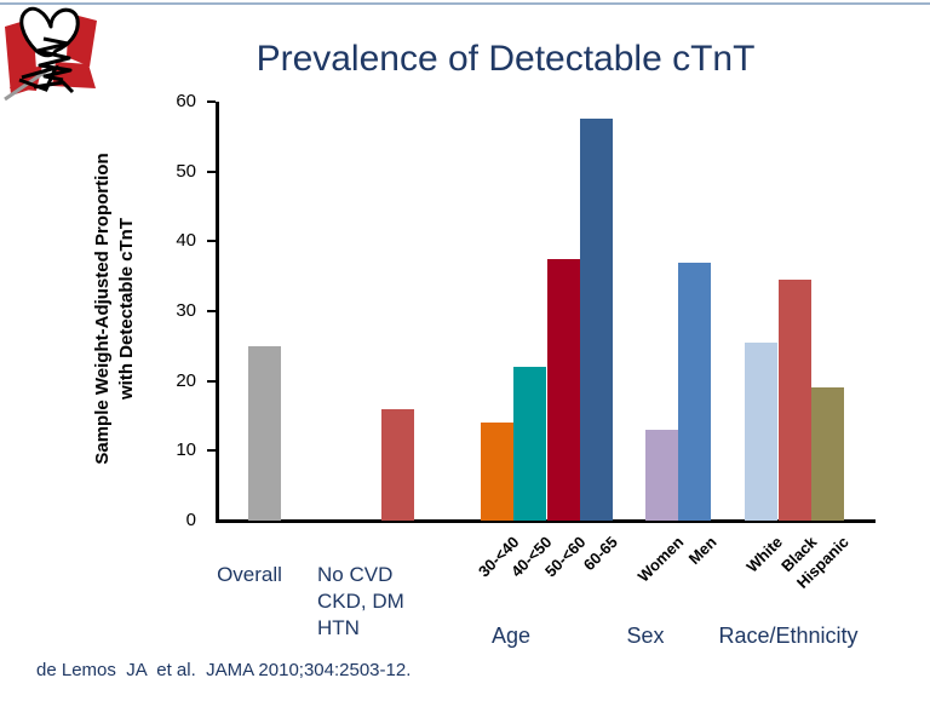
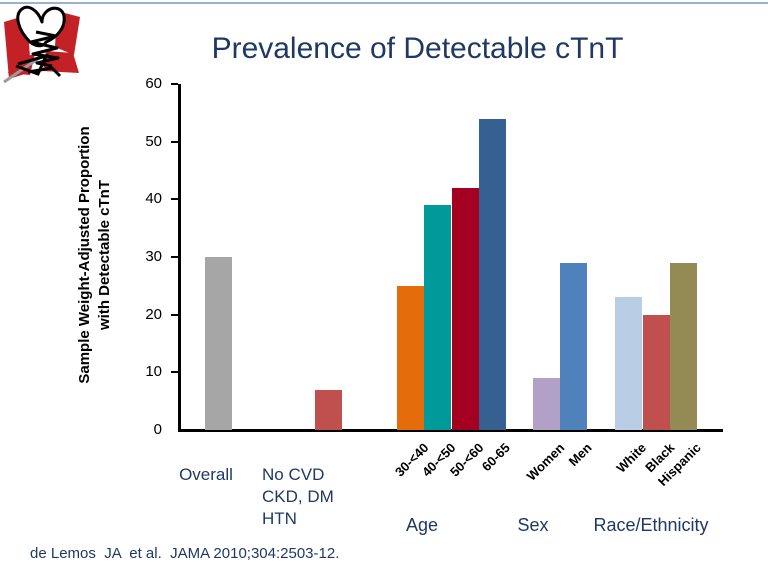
Overall: 25 -> 30
No CVD CKD, DM HTN: 16 -> 7
30-<40: 14 -> 25
40-<50: 22 -> 39
50-<60: 38 -> 42
60-65: 58 -> 54
Women: 13 -> 9
Men: 37 -> 29
White: 26 -> 23
Black: 34 -> 20
Hispanic: 19 -> 29
